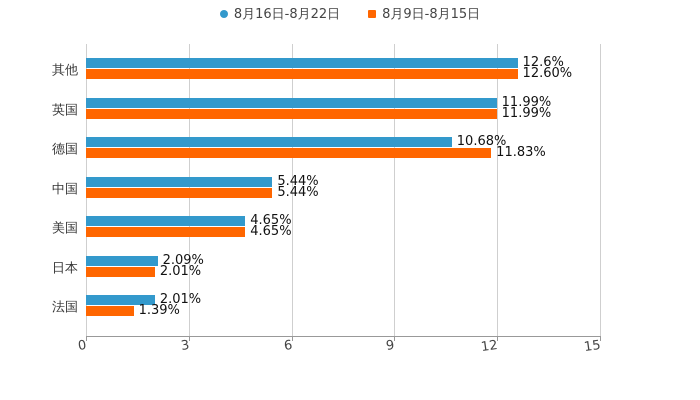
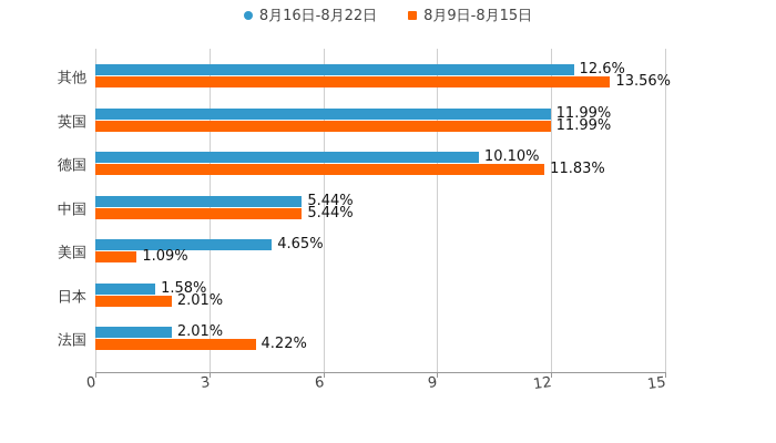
8月9日-8月15日/其他: 12.60% -> 13.56%
8月16日-8月22日/德国: 10.68% -> 10.10%
8月9日-8月15日/美国: 4.65% -> 1.09%
8月16日-8月22日/日本: 2.09% -> 1.58%
8月9日-8月15日/法国: 1.39% -> 4.22%
